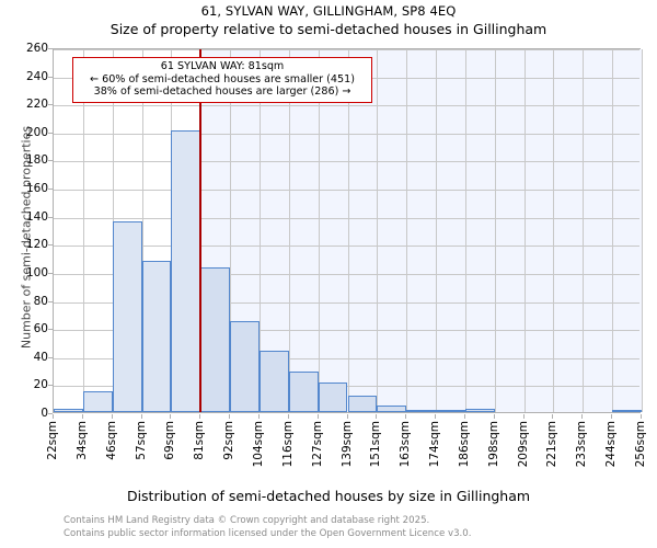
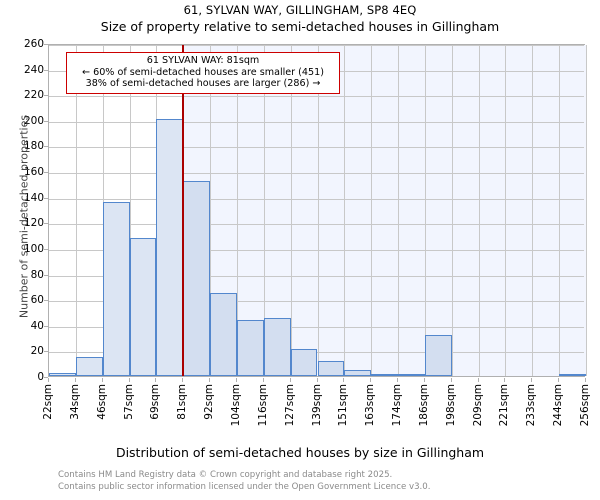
81sqm: 103 -> 152
116sqm: 29 -> 45
186sqm: 2 -> 32
